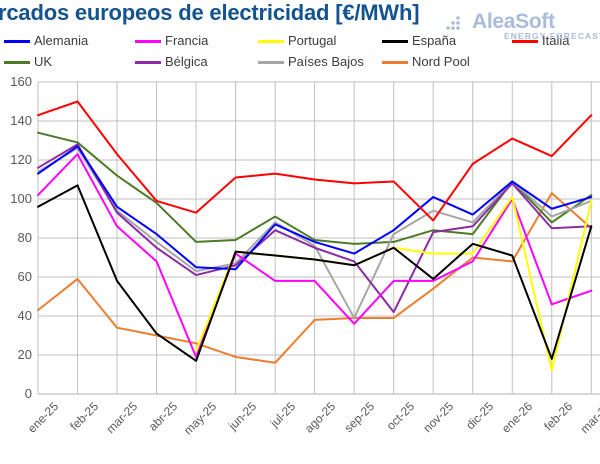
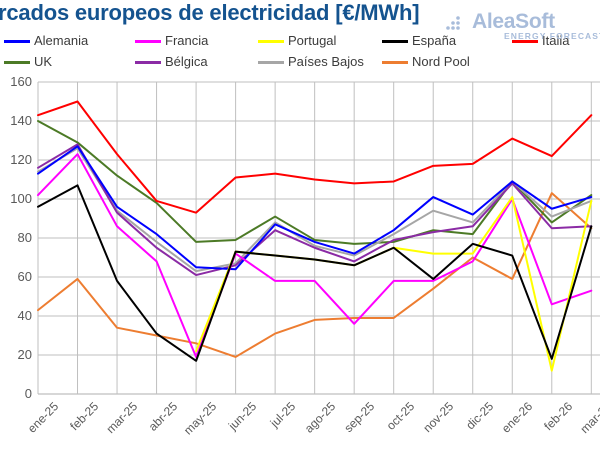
UK/ene-25: 134 -> 140
Nord Pool/jul-25: 16 -> 31
Países Bajos/sep-25: 39 -> 71
Bélgica/oct-25: 42 -> 79
Italia/nov-25: 89 -> 117
Nord Pool/ene-26: 68 -> 59
